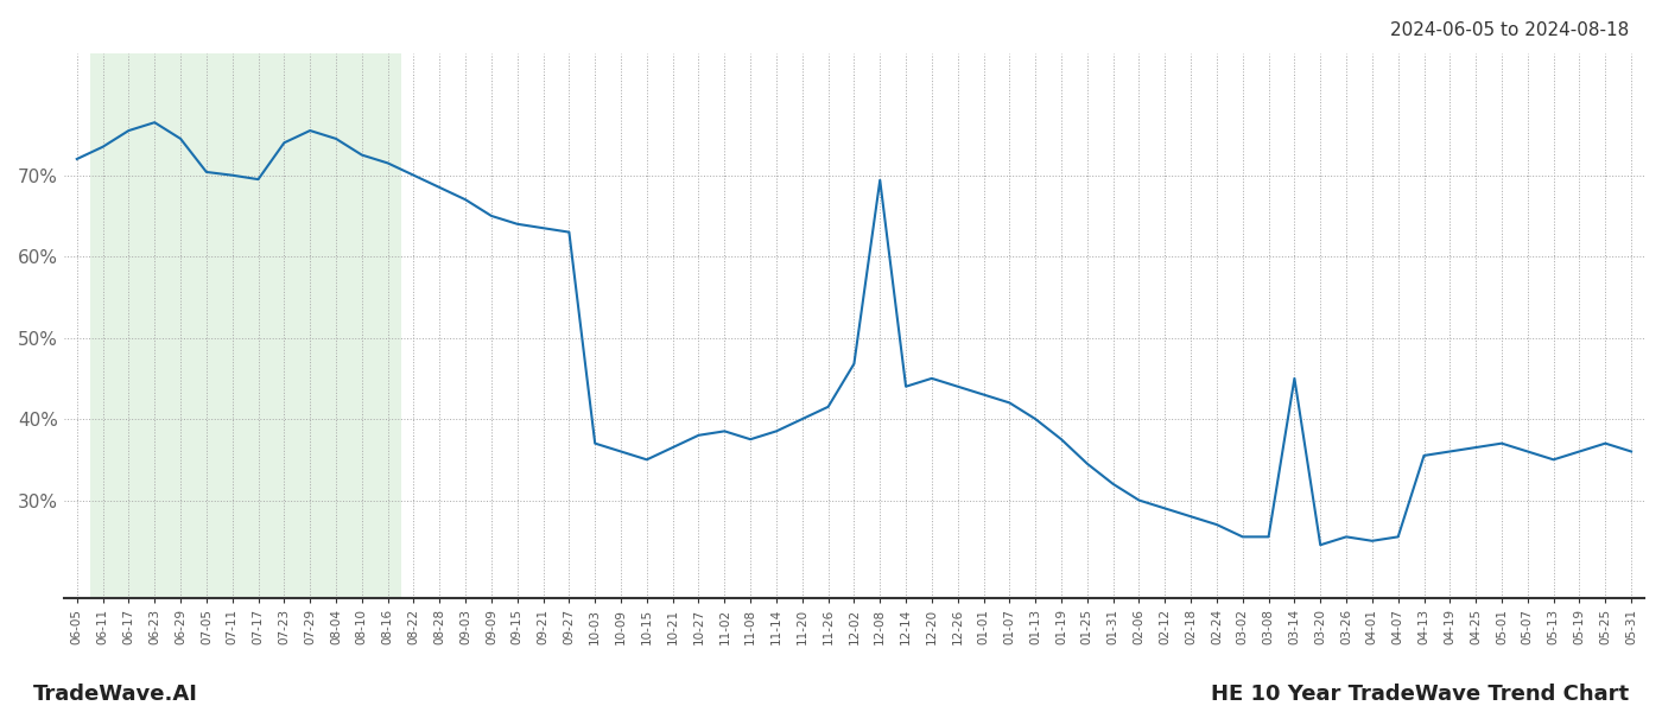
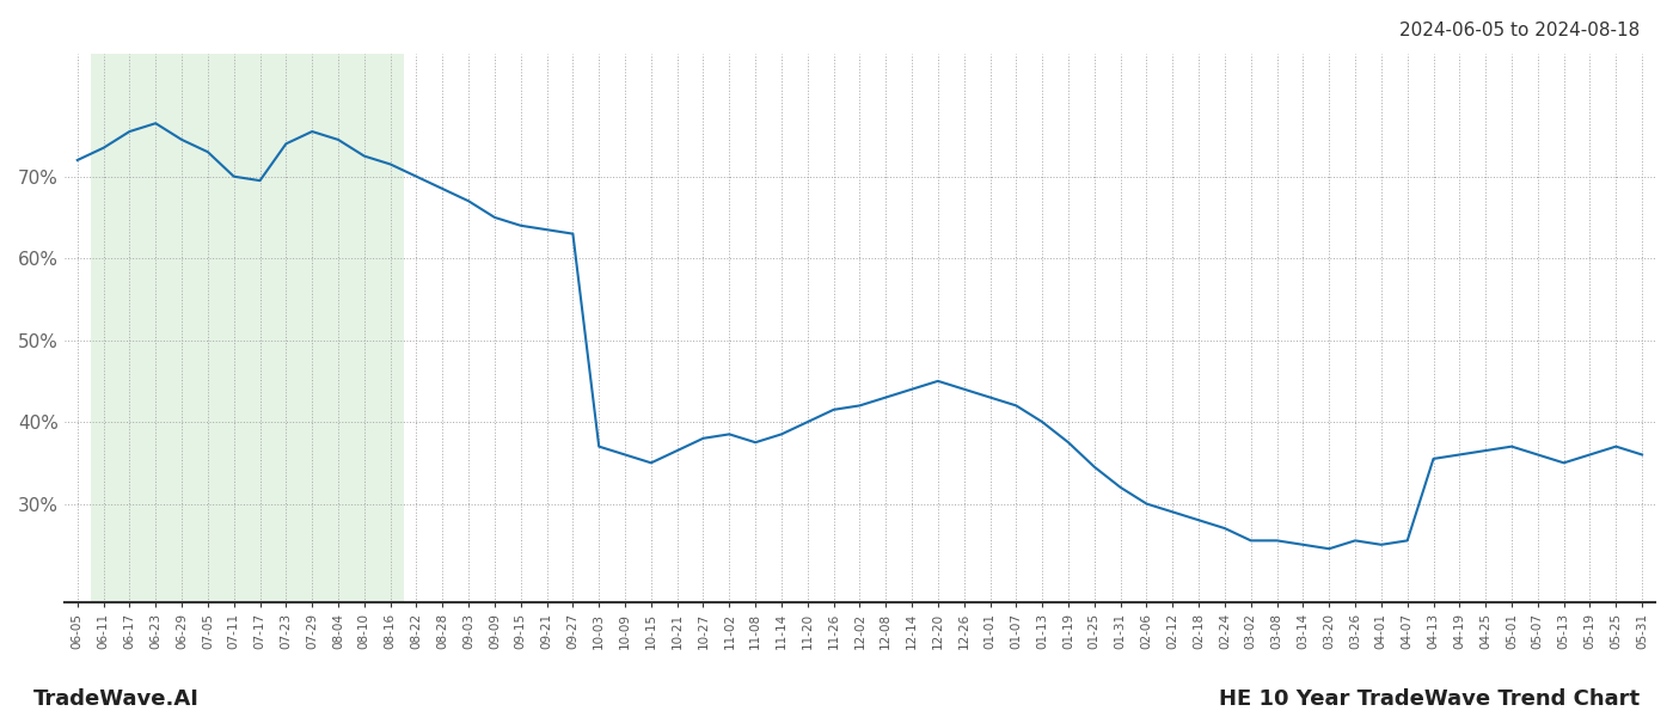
07-05: 70.4% -> 73.0%
12-02: 46.8% -> 42.0%
12-08: 69.4% -> 43.0%
03-14: 45.0% -> 25.0%
